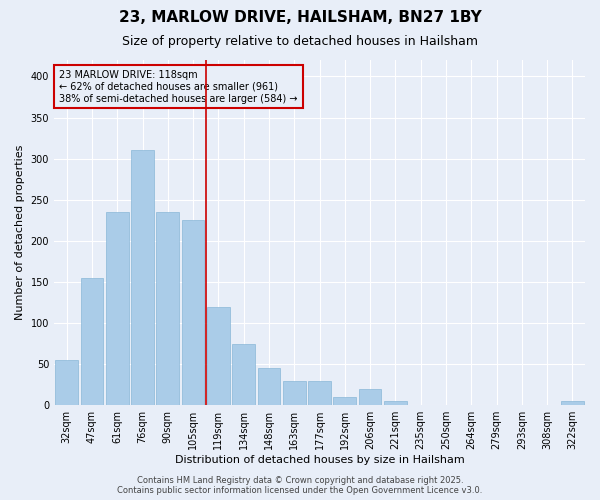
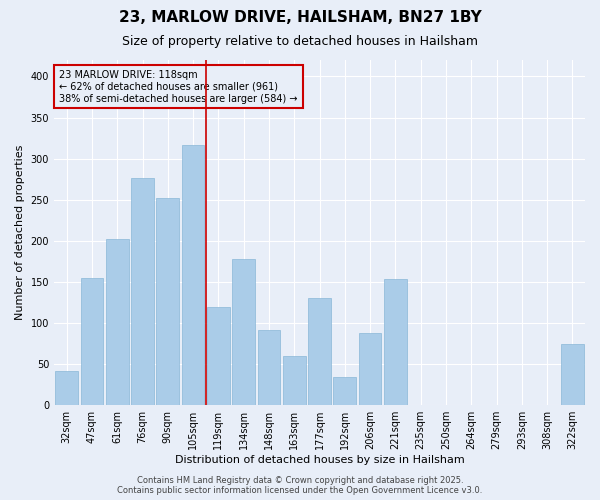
32sqm: 55 -> 42
61sqm: 235 -> 202
76sqm: 310 -> 276
90sqm: 235 -> 252
105sqm: 225 -> 316
134sqm: 75 -> 178
148sqm: 45 -> 92
163sqm: 30 -> 60
177sqm: 30 -> 130
192sqm: 10 -> 34
206sqm: 20 -> 88
221sqm: 5 -> 154
322sqm: 5 -> 74
